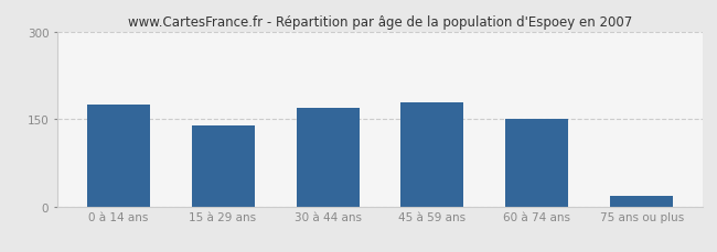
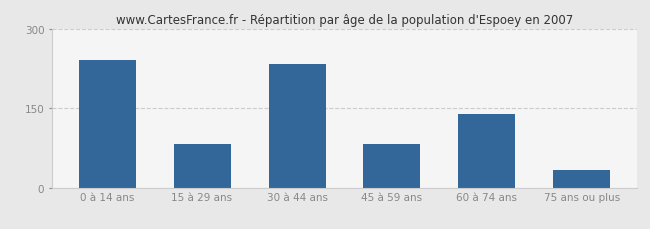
0 à 14 ans: 175 -> 242
15 à 29 ans: 140 -> 82
30 à 44 ans: 170 -> 234
45 à 59 ans: 178 -> 82
60 à 74 ans: 151 -> 140
75 ans ou plus: 18 -> 34
